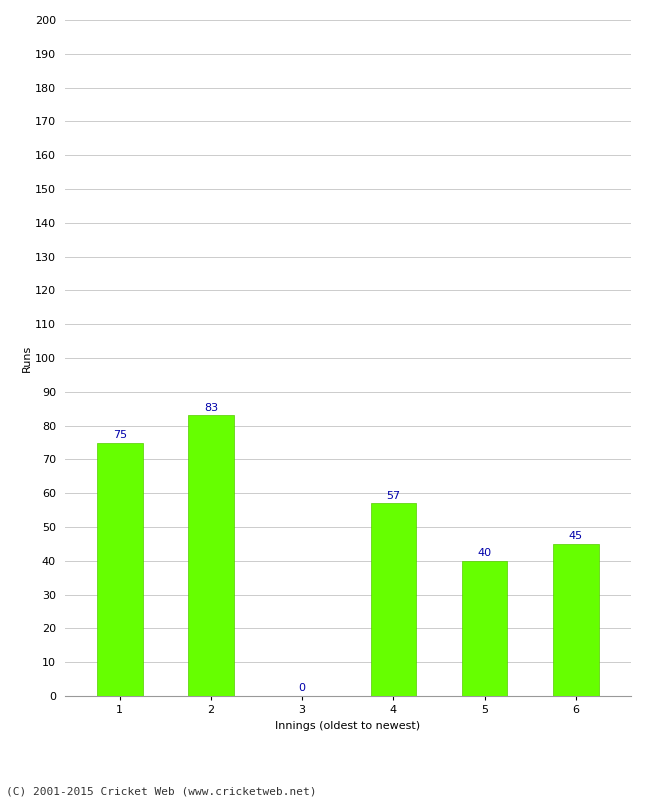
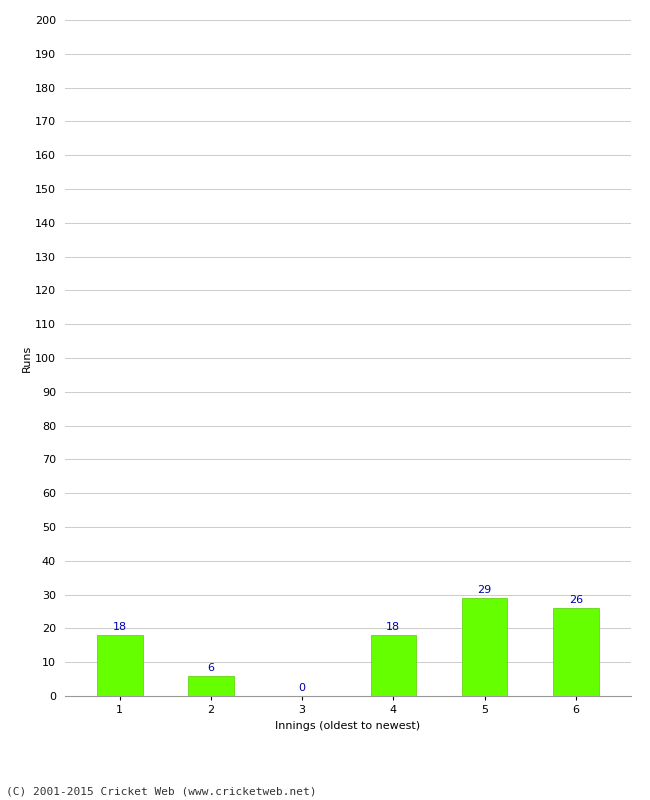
1: 75 -> 18
2: 83 -> 6
4: 57 -> 18
5: 40 -> 29
6: 45 -> 26
